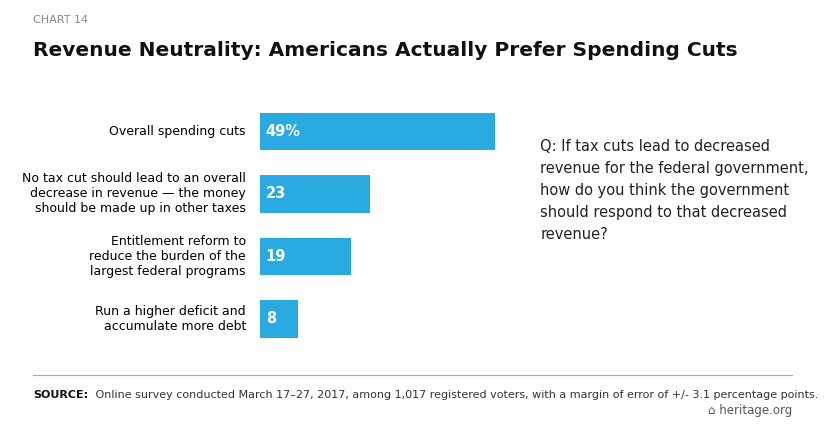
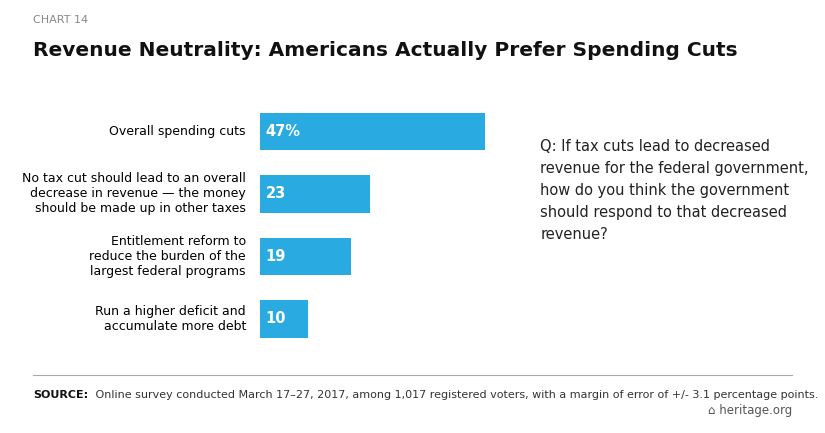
Overall spending cuts: 49% -> 47%
Run a higher deficit and accumulate more debt: 8 -> 10
